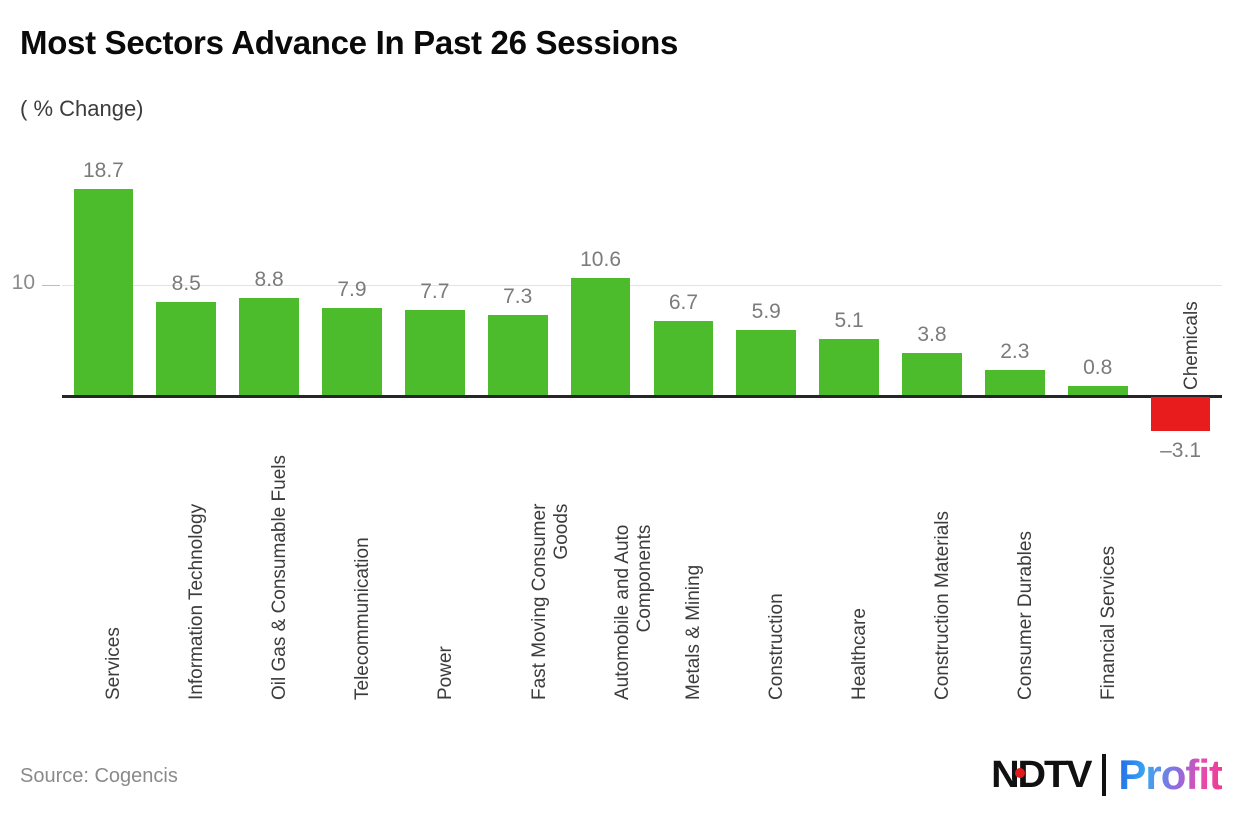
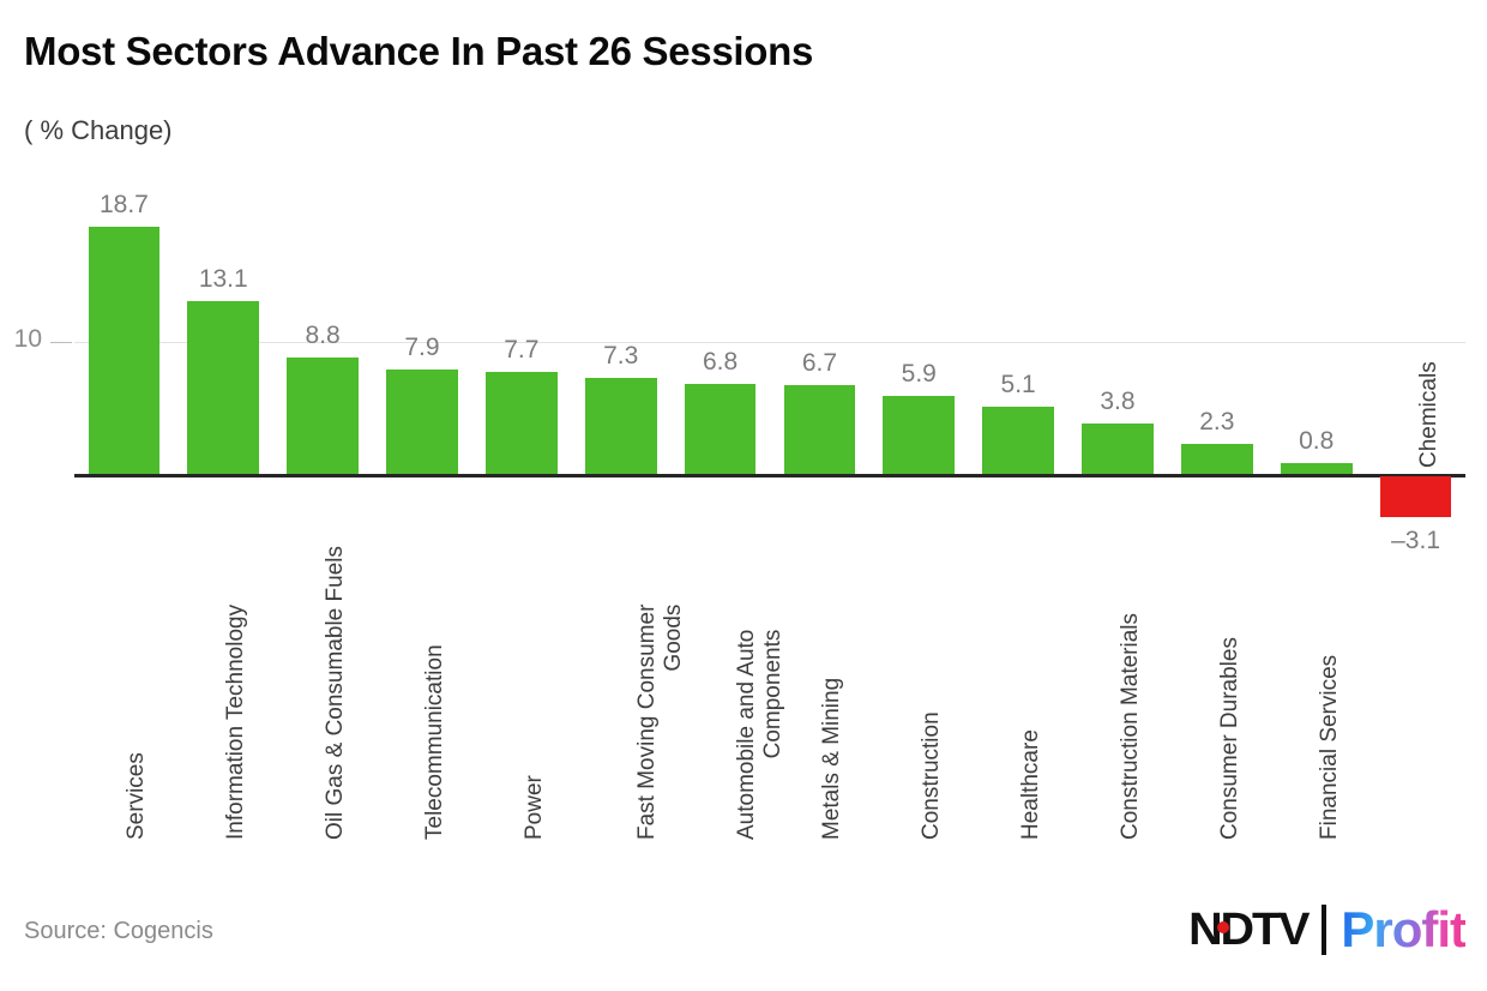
Information Technology: 8.5 -> 13.1
Automobile and Auto Components: 10.6 -> 6.8
